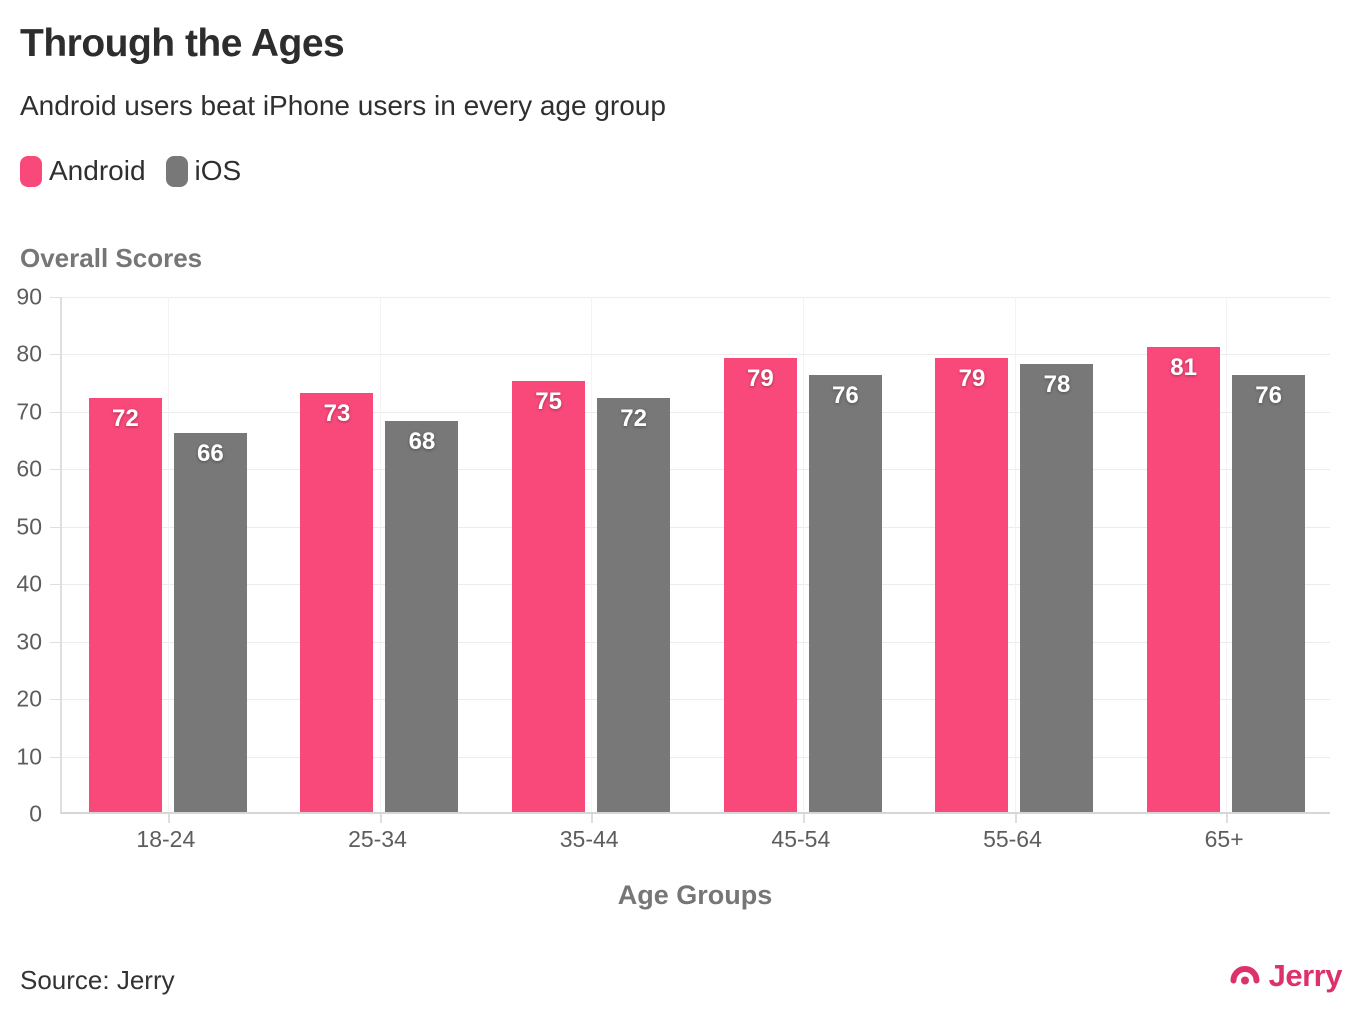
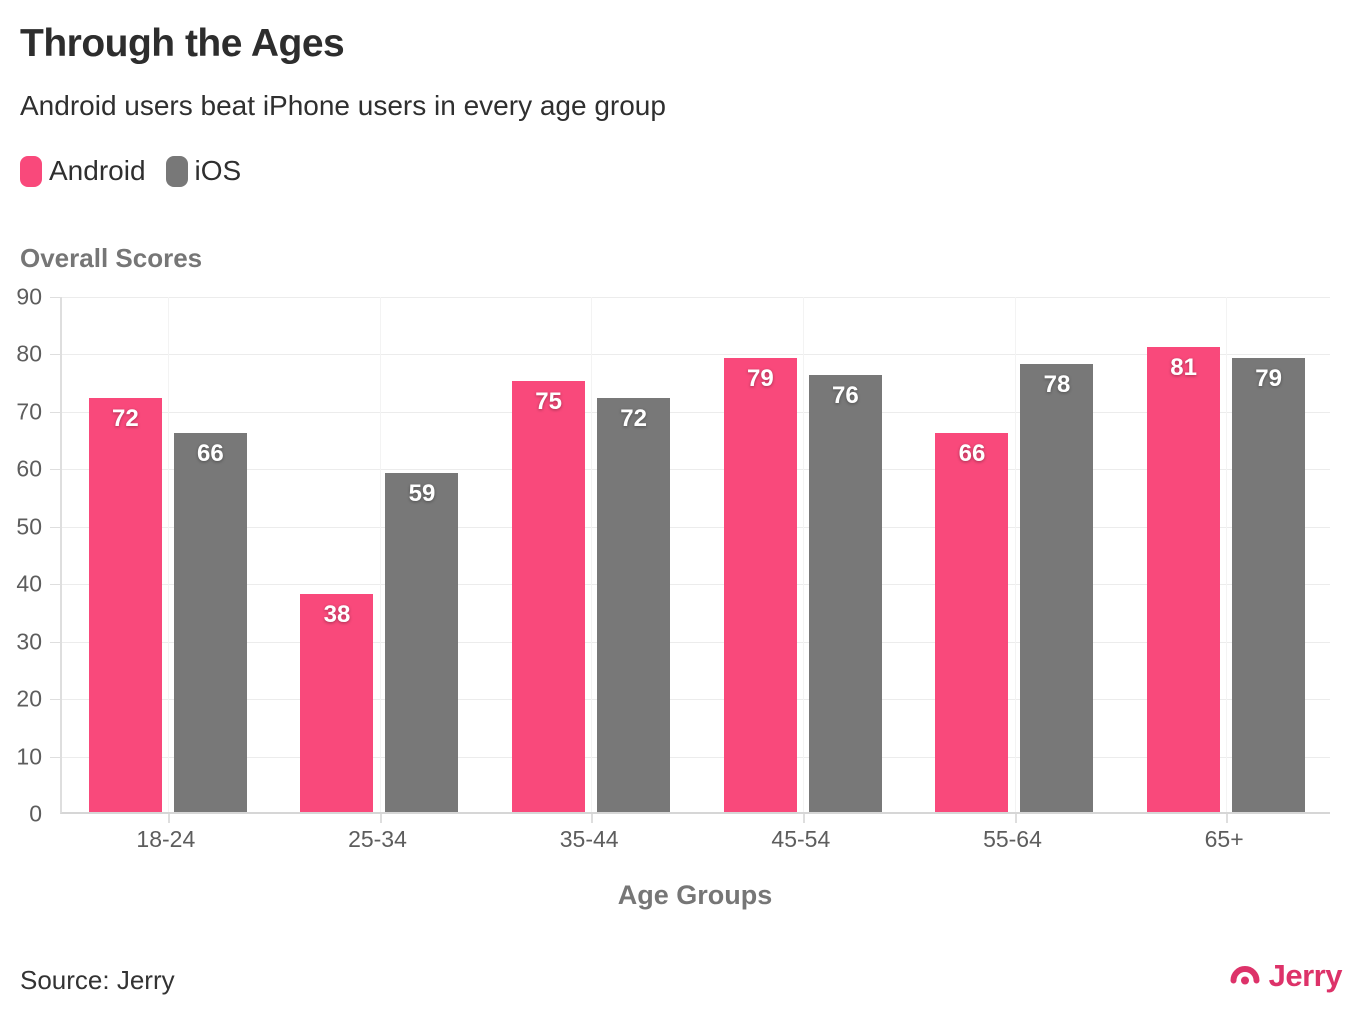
Android/25-34: 73 -> 38
iOS/25-34: 68 -> 59
Android/55-64: 79 -> 66
iOS/65+: 76 -> 79
